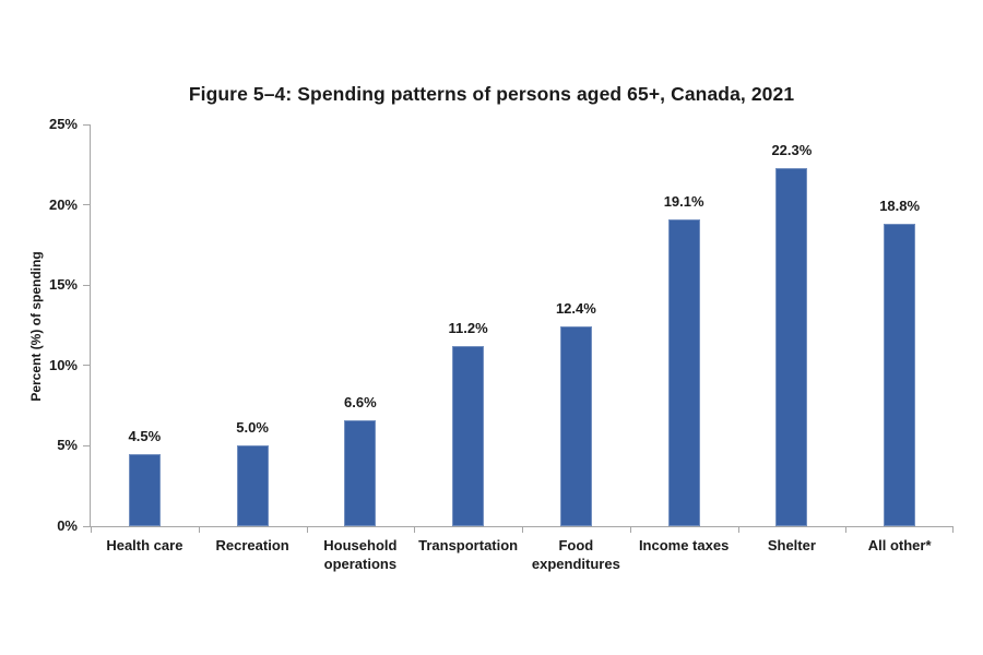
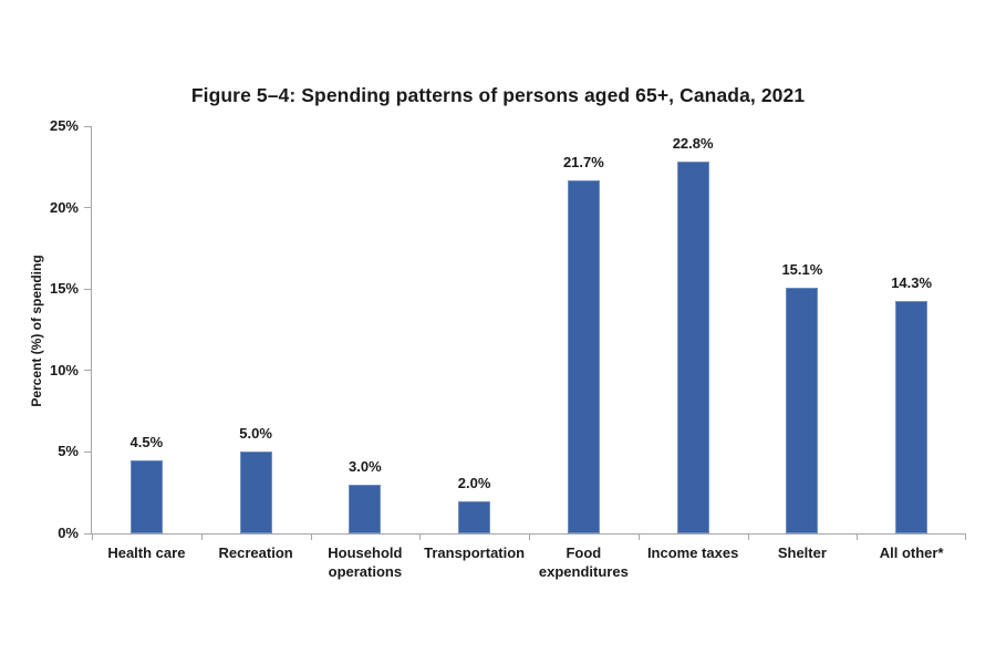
Household operations: 6.6% -> 3.0%
Transportation: 11.2% -> 2.0%
Food expenditures: 12.4% -> 21.7%
Income taxes: 19.1% -> 22.8%
Shelter: 22.3% -> 15.1%
All other*: 18.8% -> 14.3%
